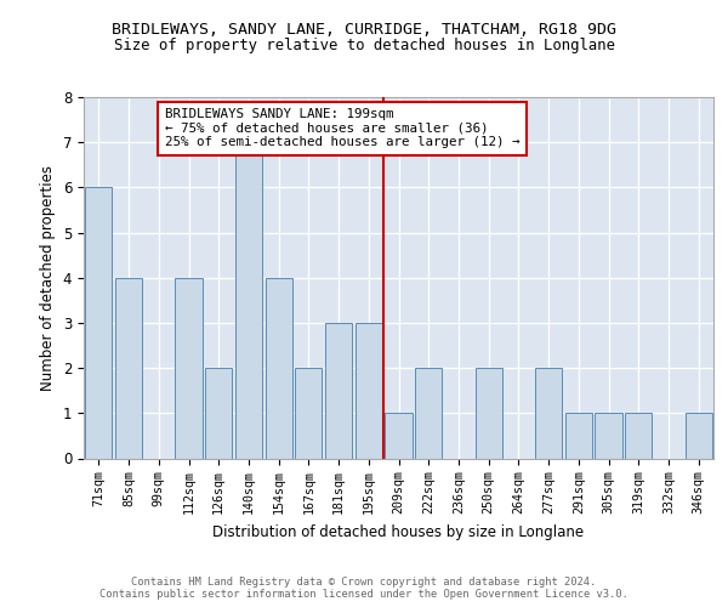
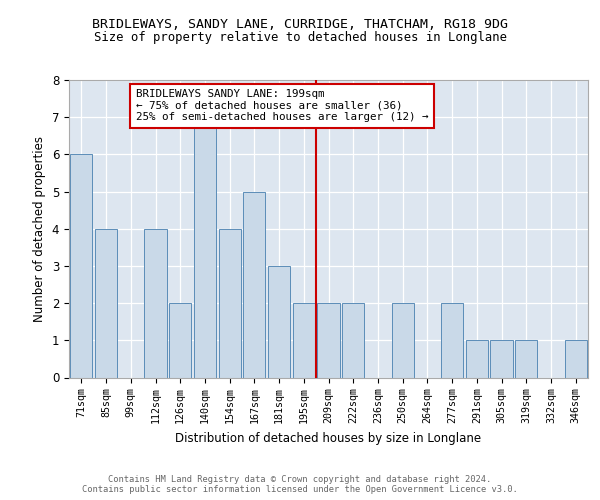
167sqm: 2 -> 5
195sqm: 3 -> 2
209sqm: 1 -> 2
